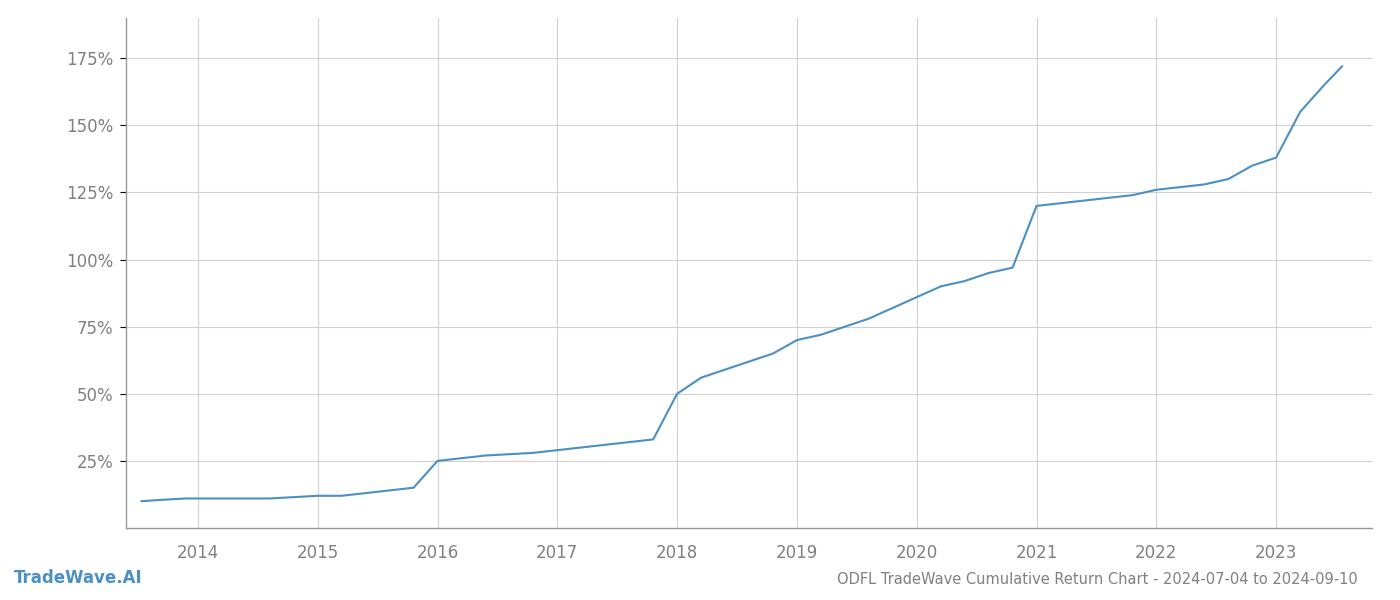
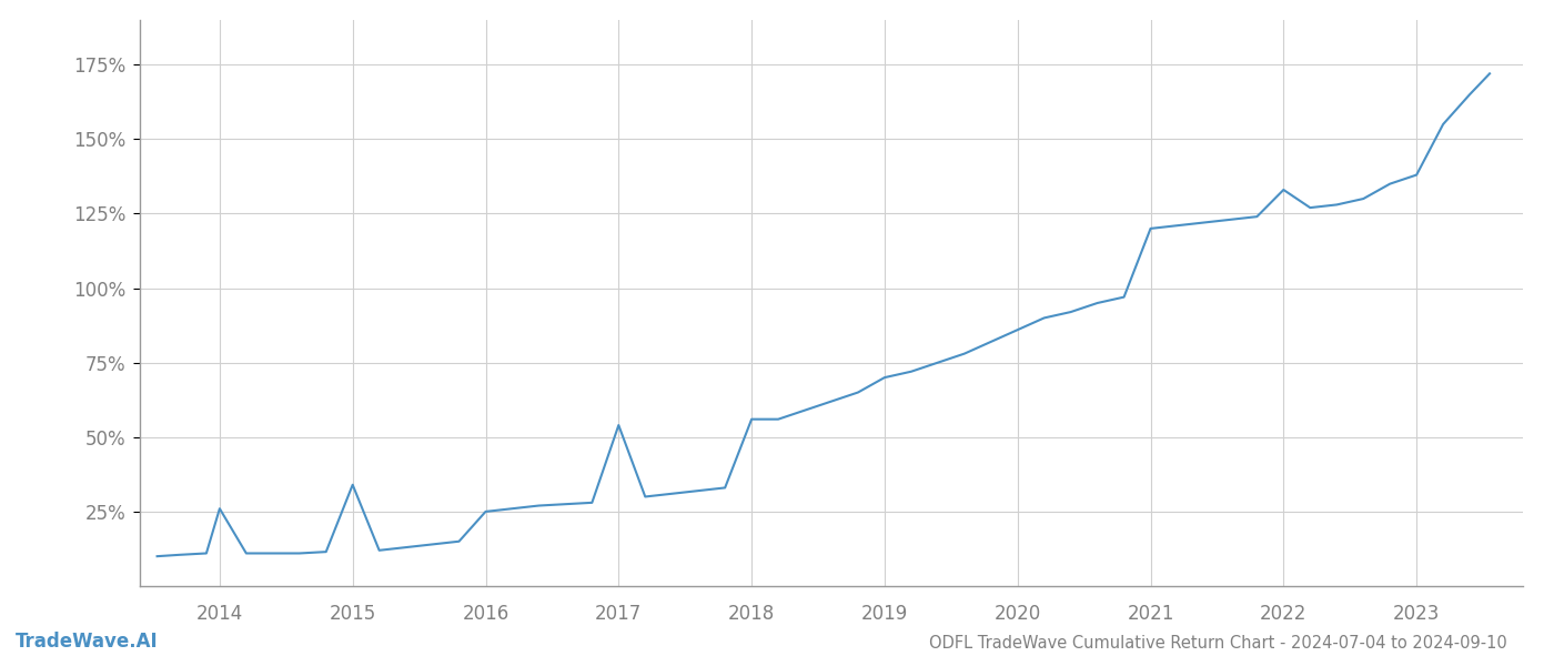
2014: 11.0% -> 26.0%
2015: 12.0% -> 34.0%
2017: 29.0% -> 54.0%
2018: 50.0% -> 56.0%
2022: 126.0% -> 133.0%
